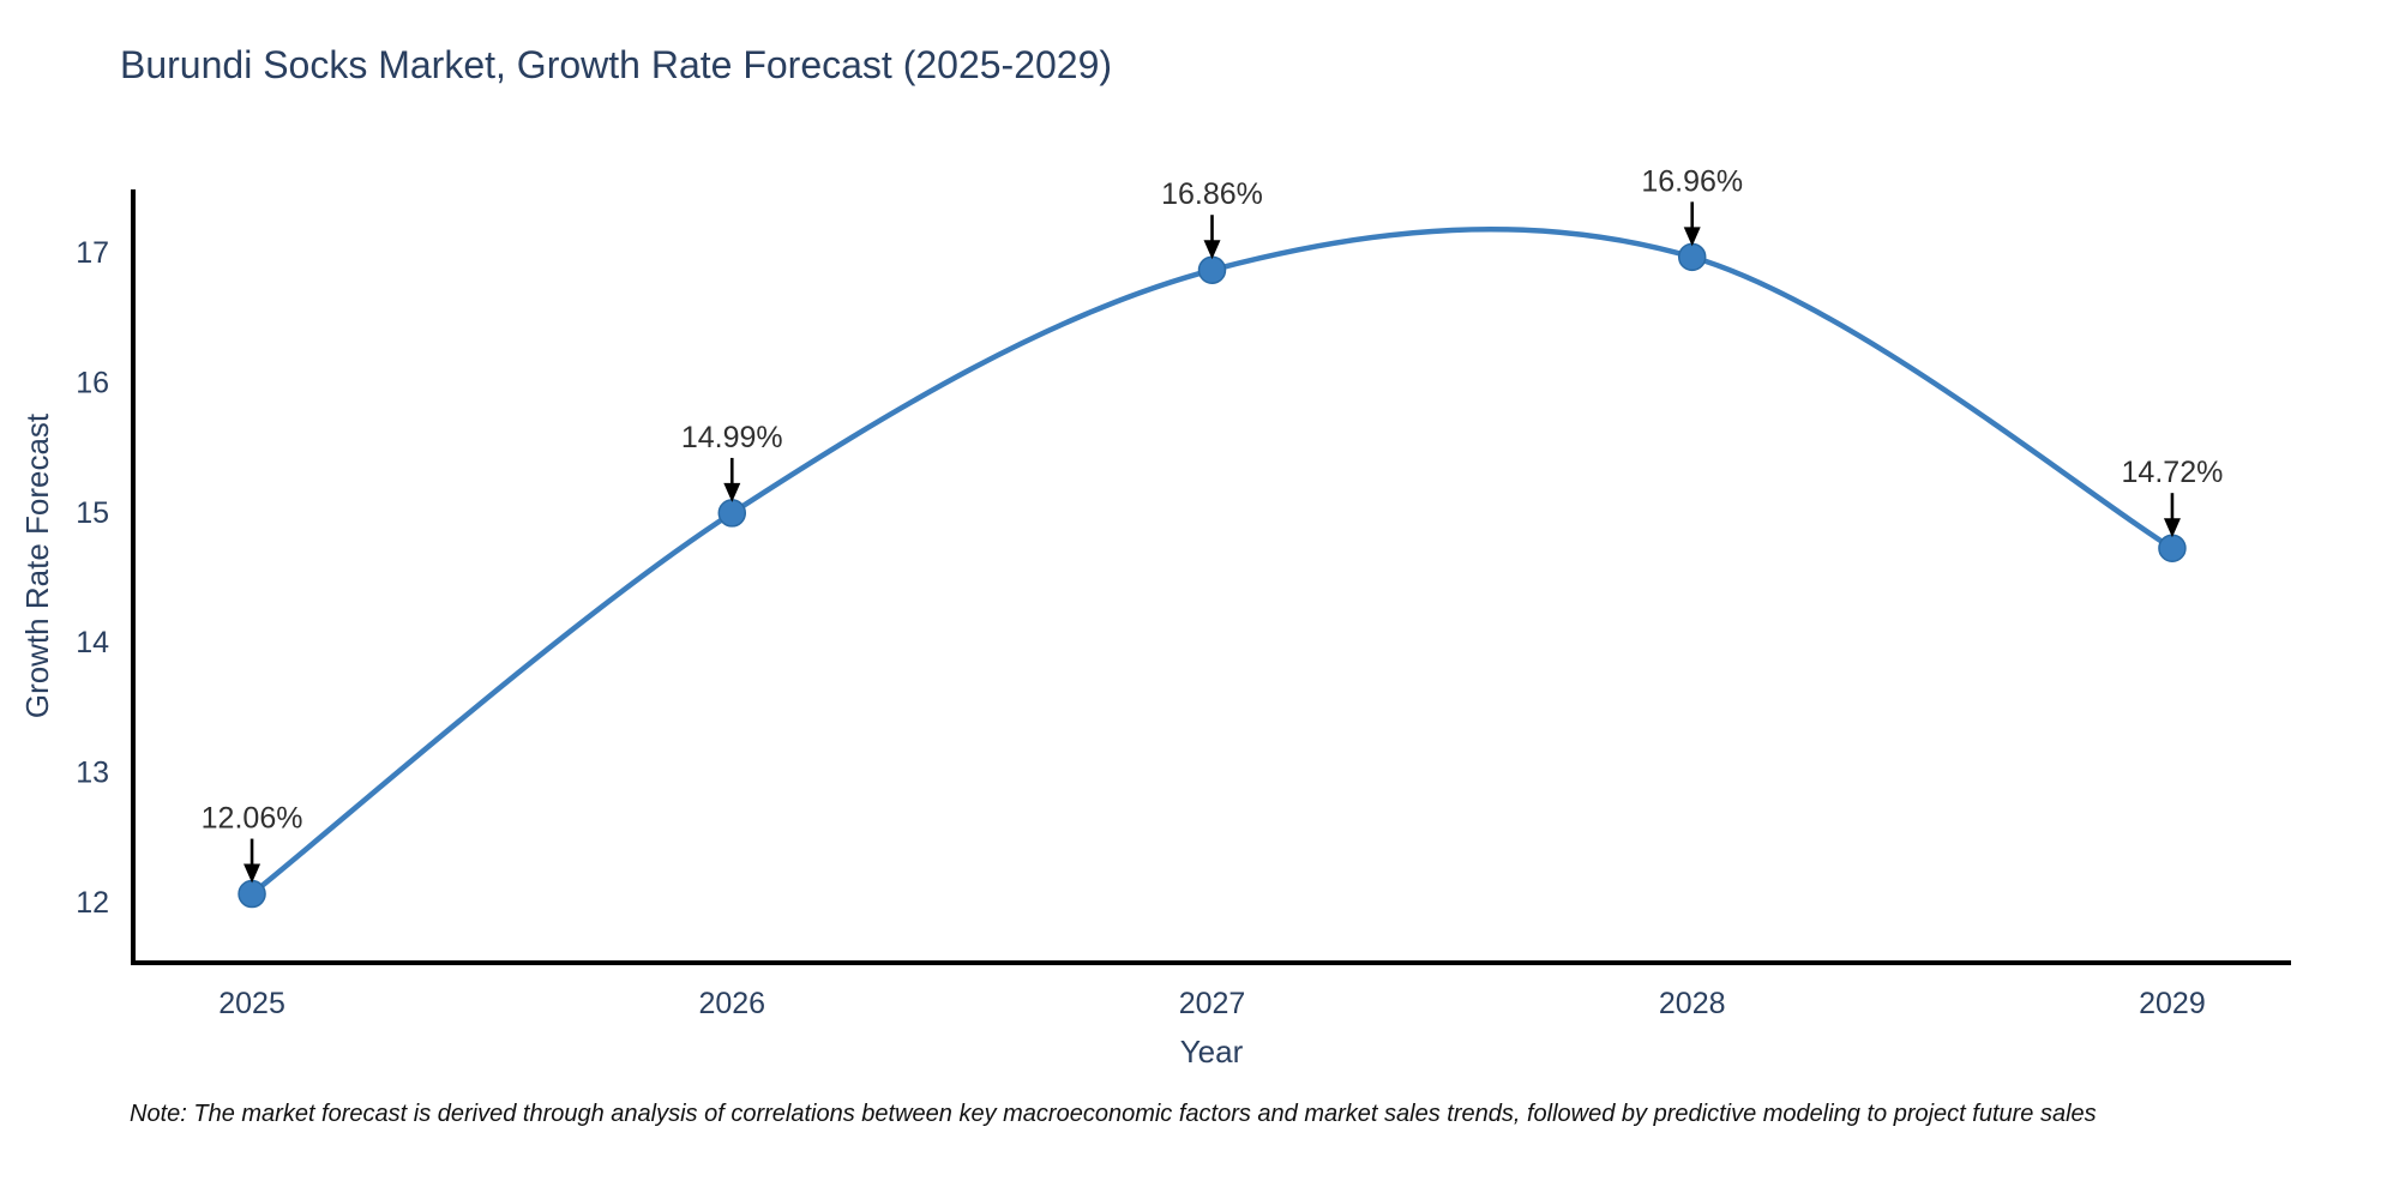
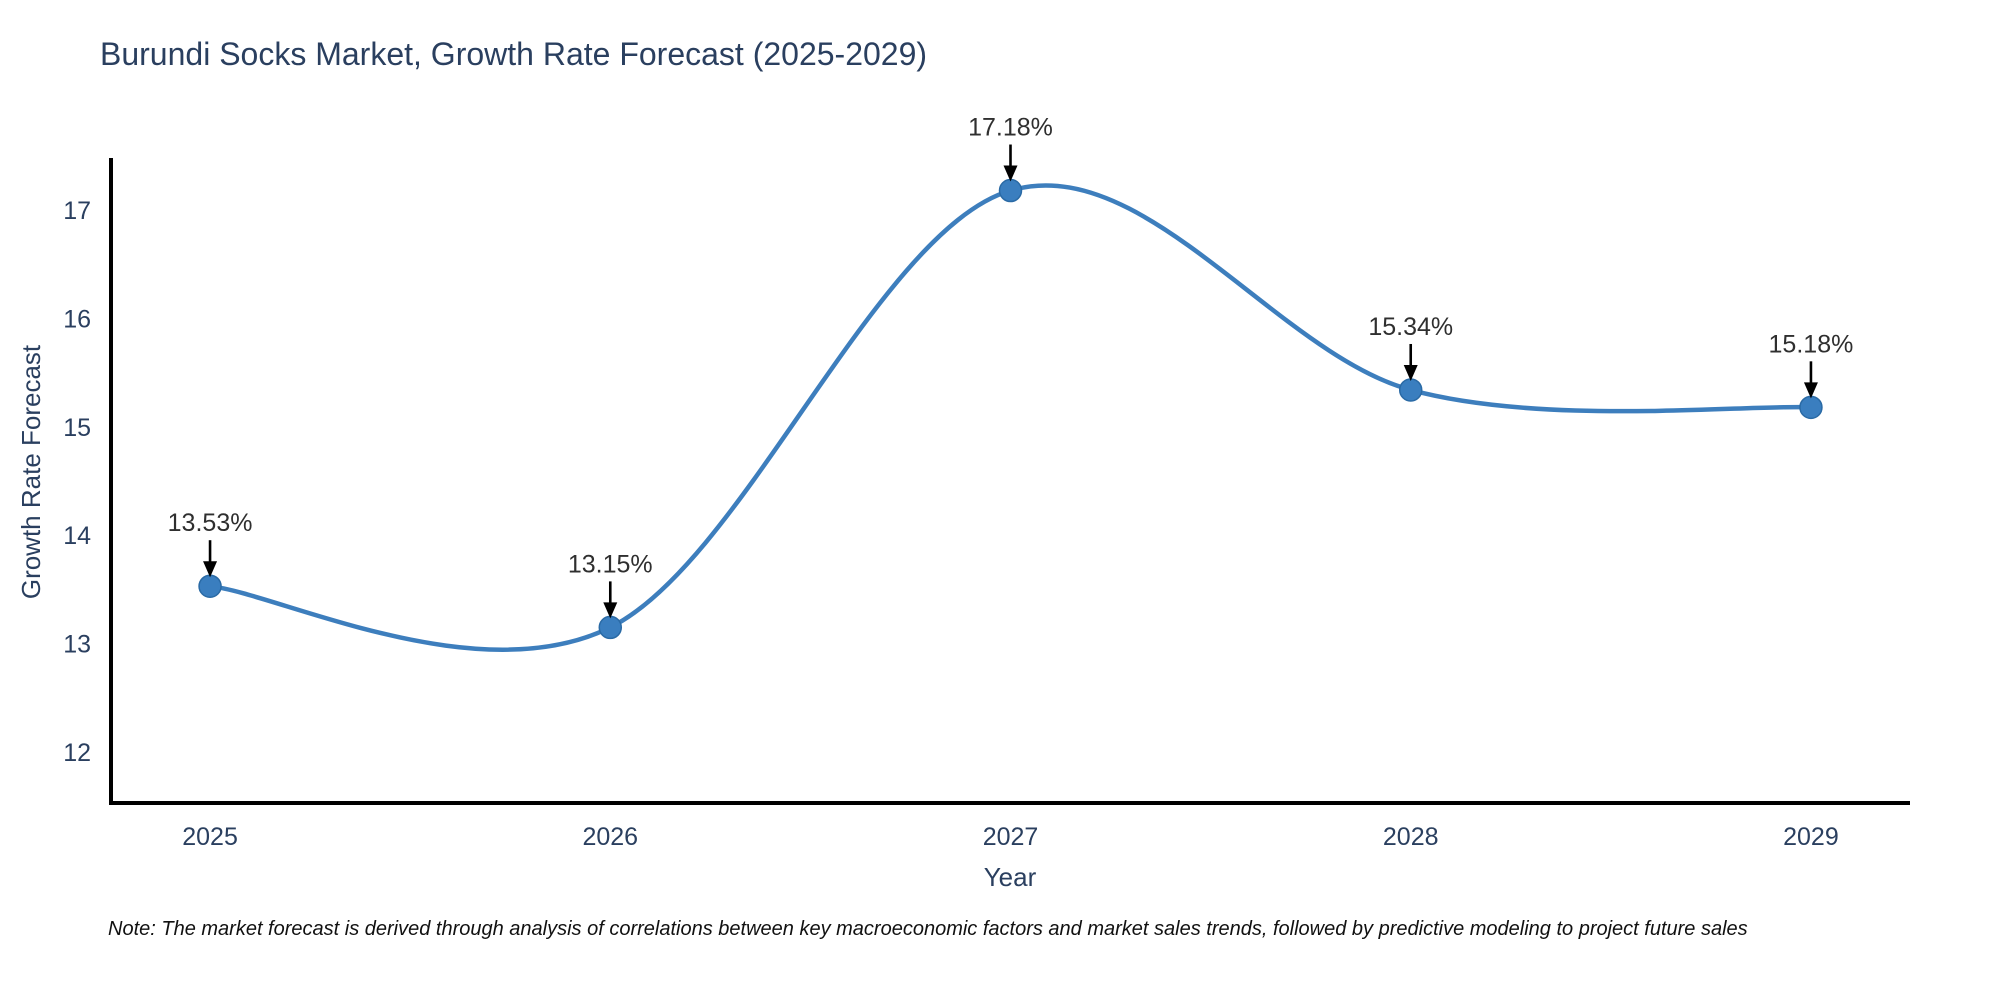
2025: 12.06% -> 13.53%
2026: 14.99% -> 13.15%
2027: 16.86% -> 17.18%
2028: 16.96% -> 15.34%
2029: 14.72% -> 15.18%
